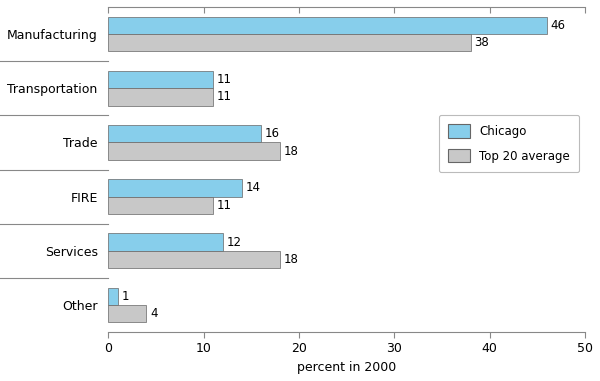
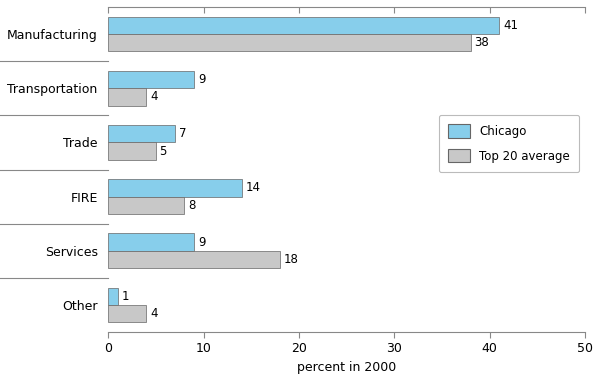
Chicago/Manufacturing: 46 -> 41
Chicago/Transportation: 11 -> 9
Top 20 average/Transportation: 11 -> 4
Chicago/Trade: 16 -> 7
Top 20 average/Trade: 18 -> 5
Top 20 average/FIRE: 11 -> 8
Chicago/Services: 12 -> 9
